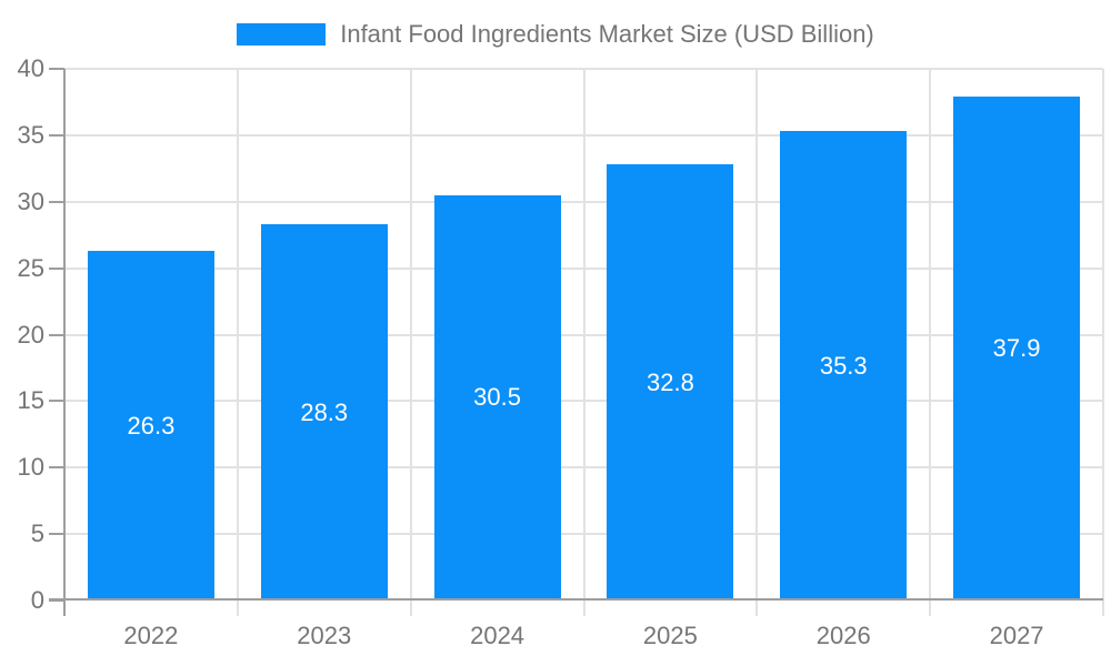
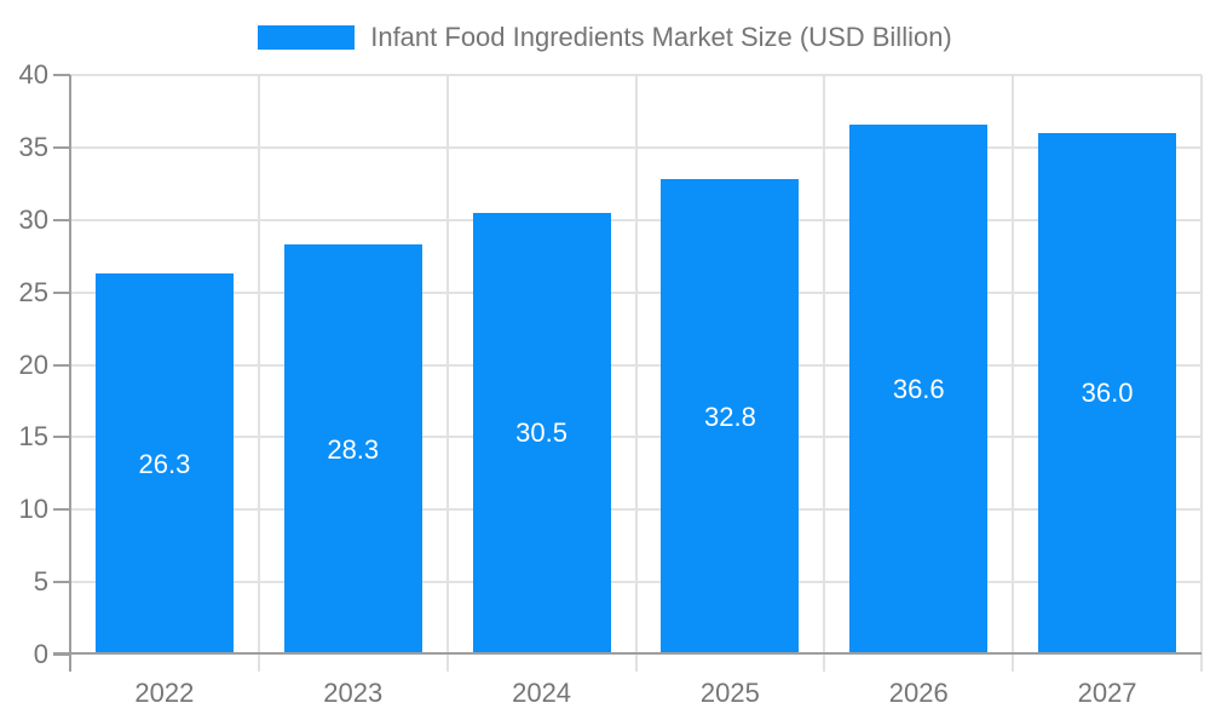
2026: 35.3 -> 36.6
2027: 37.9 -> 36.0
